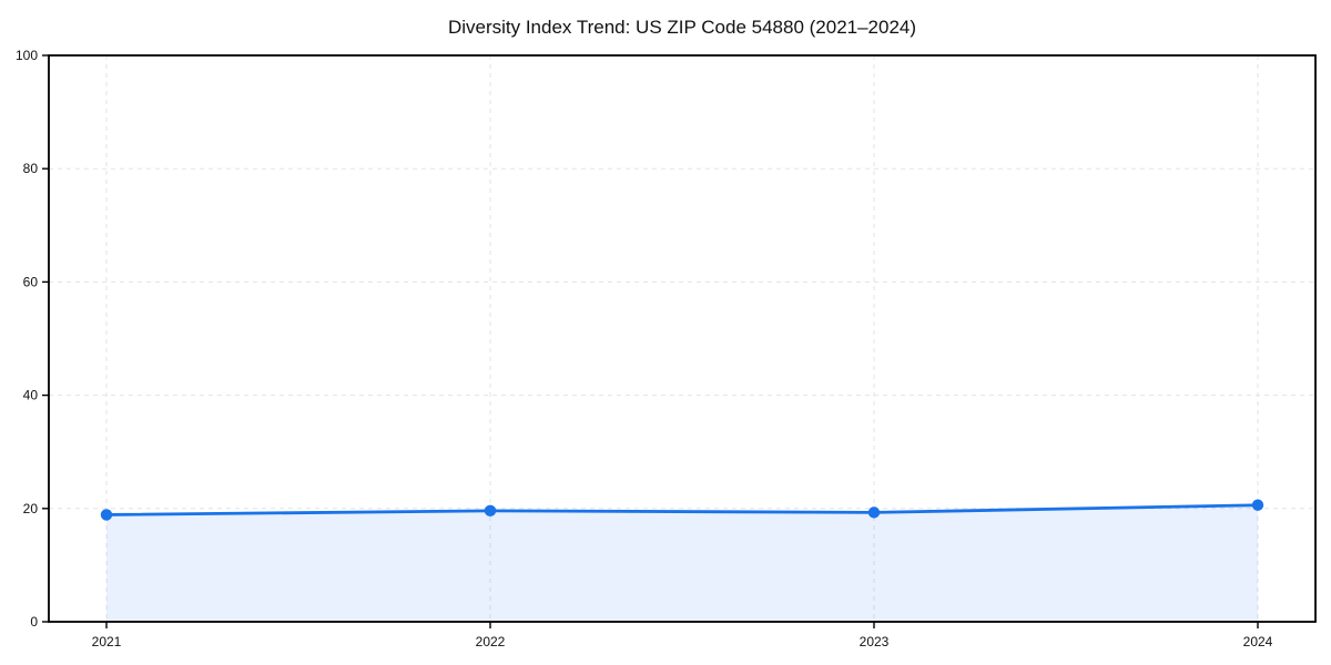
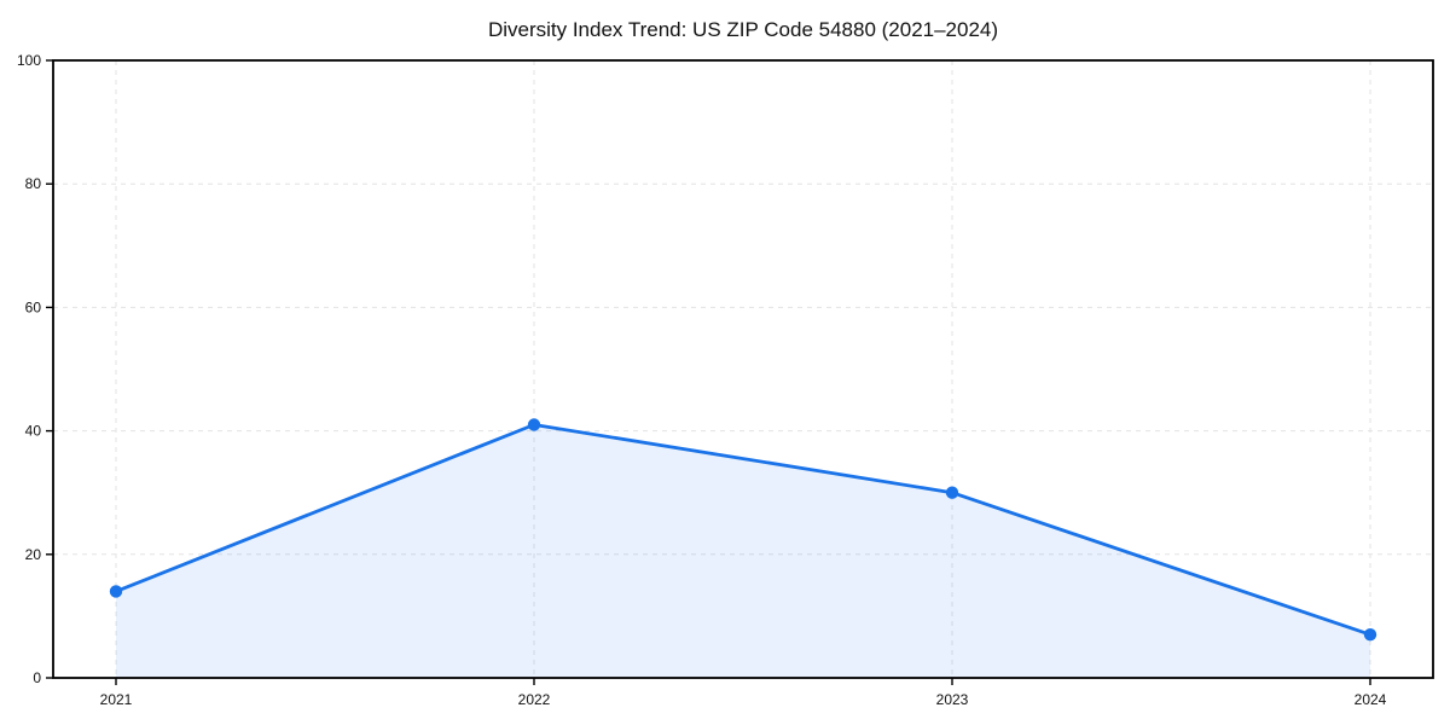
2021: 19 -> 14
2022: 20 -> 41
2023: 19 -> 30
2024: 21 -> 7
